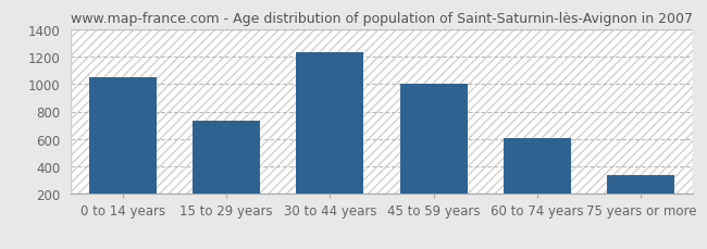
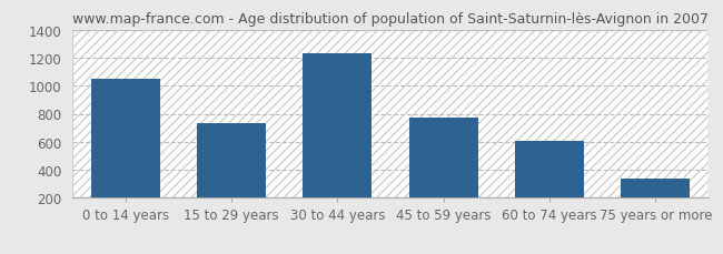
45 to 59 years: 1000 -> 770
